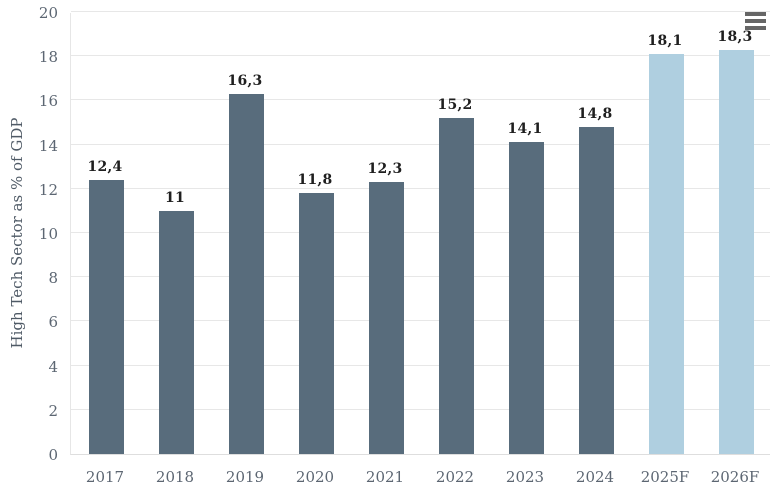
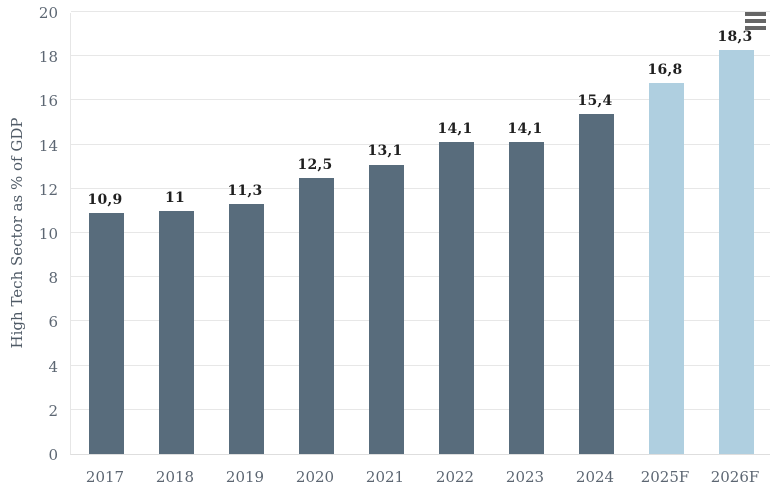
2017: 12,4 -> 10,9
2019: 16,3 -> 11,3
2020: 11,8 -> 12,5
2021: 12,3 -> 13,1
2022: 15,2 -> 14,1
2024: 14,8 -> 15,4
2025F: 18,1 -> 16,8
